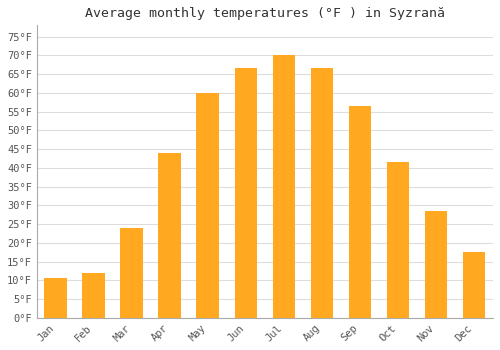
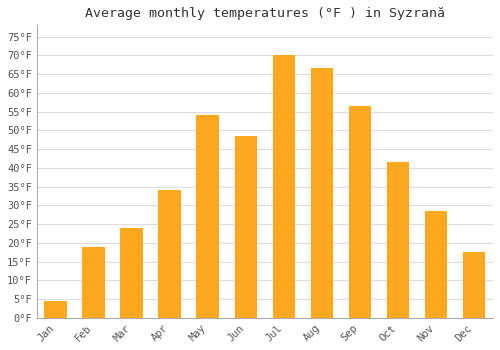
Jan: 10.5°F -> 4.5°F
Feb: 12.0°F -> 19.0°F
Apr: 44.0°F -> 34.0°F
May: 60.0°F -> 54.0°F
Jun: 66.5°F -> 48.5°F
